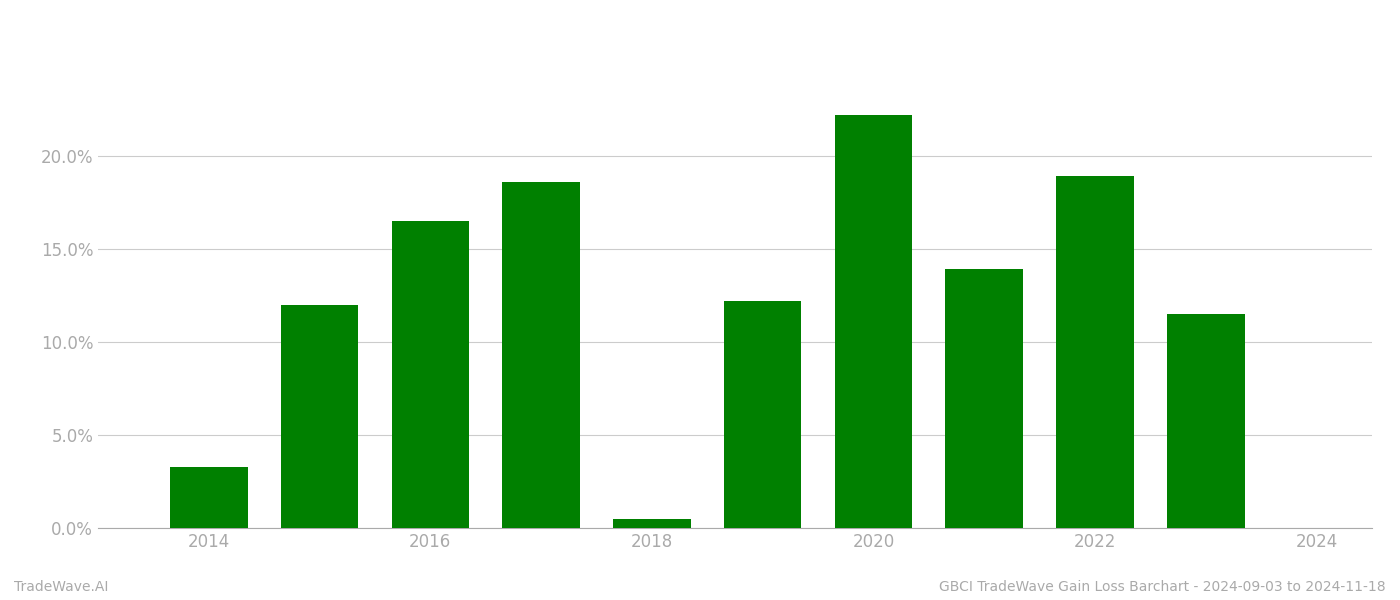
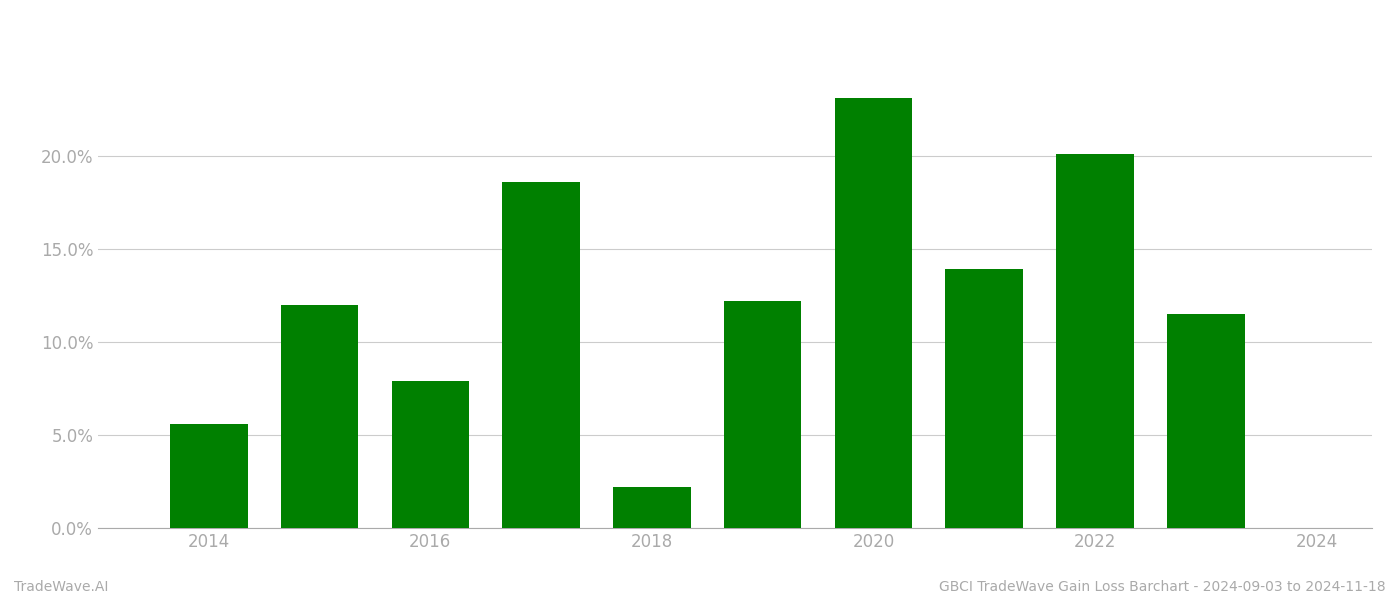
2014: 3.3% -> 5.6%
2016: 16.5% -> 7.9%
2018: 0.5% -> 2.2%
2020: 22.2% -> 23.1%
2022: 18.9% -> 20.1%
